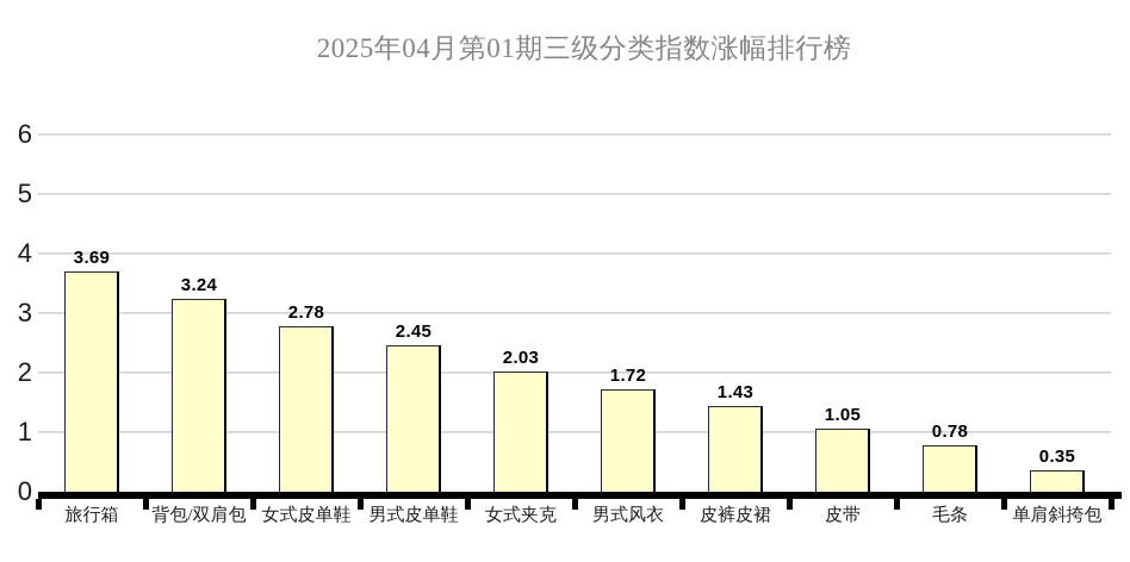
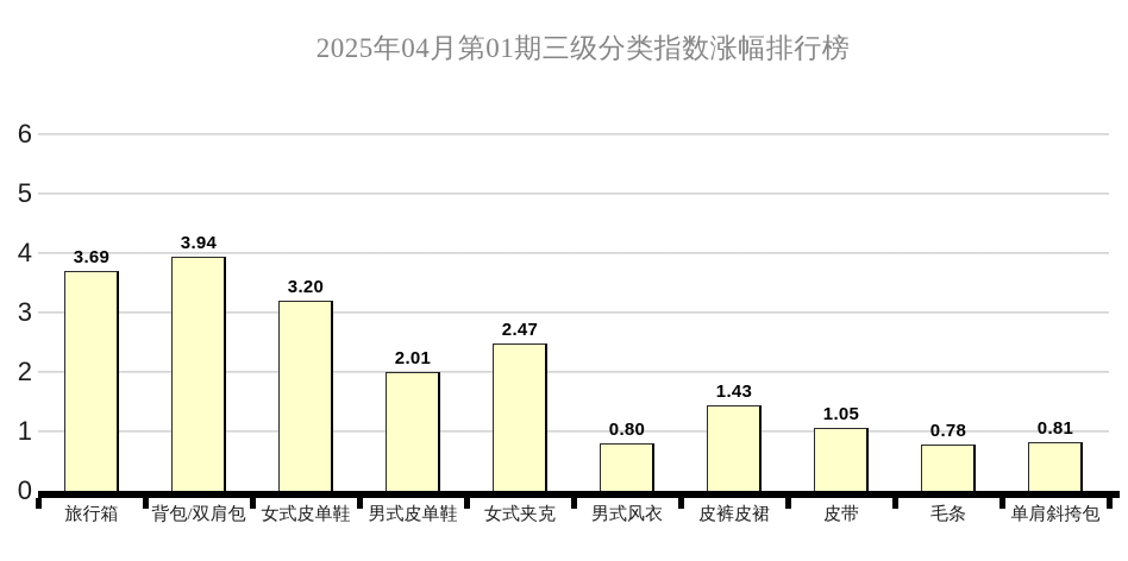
背包/双肩包: 3.24 -> 3.94
女式皮单鞋: 2.78 -> 3.20
男式皮单鞋: 2.45 -> 2.01
女式夹克: 2.03 -> 2.47
男式风衣: 1.72 -> 0.80
单肩斜挎包: 0.35 -> 0.81
